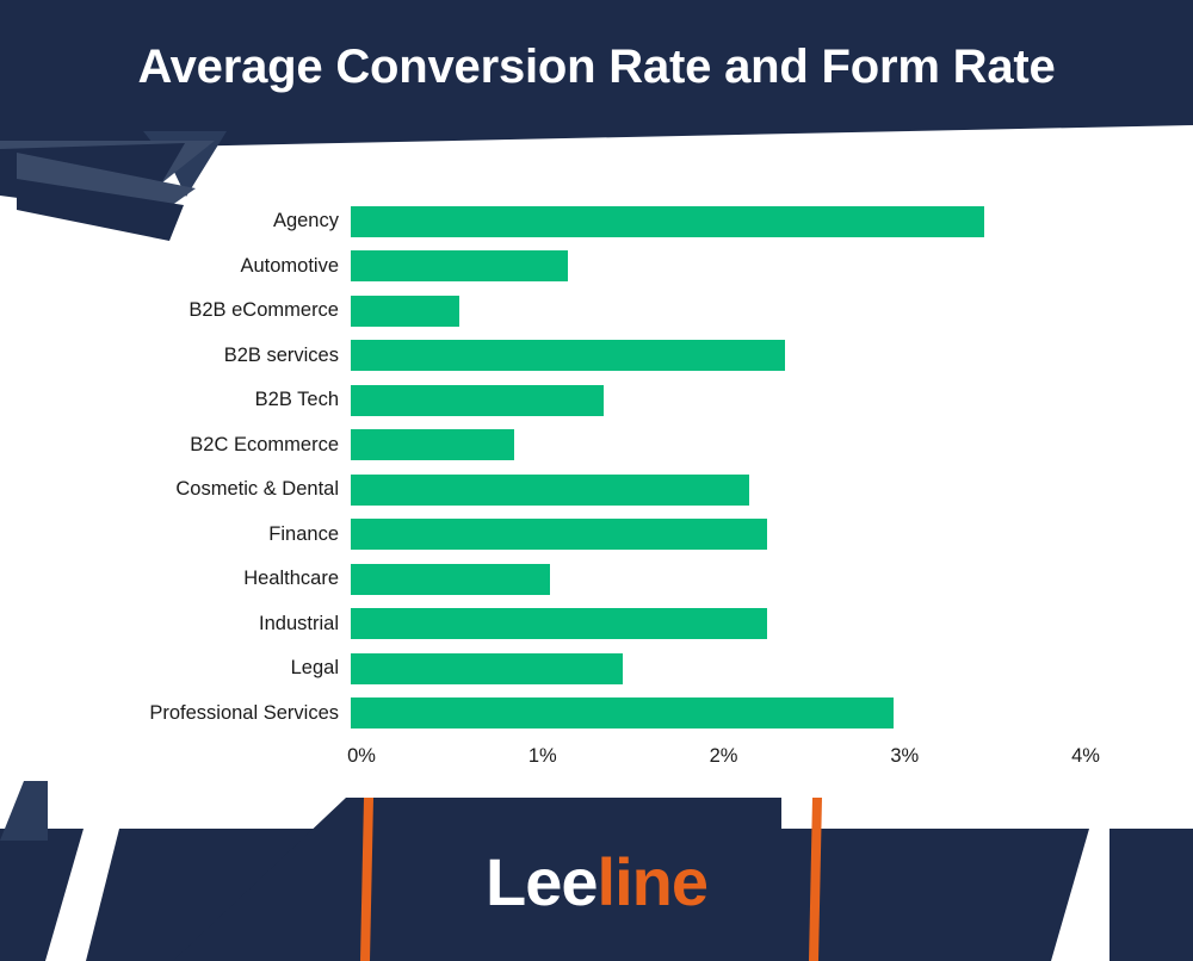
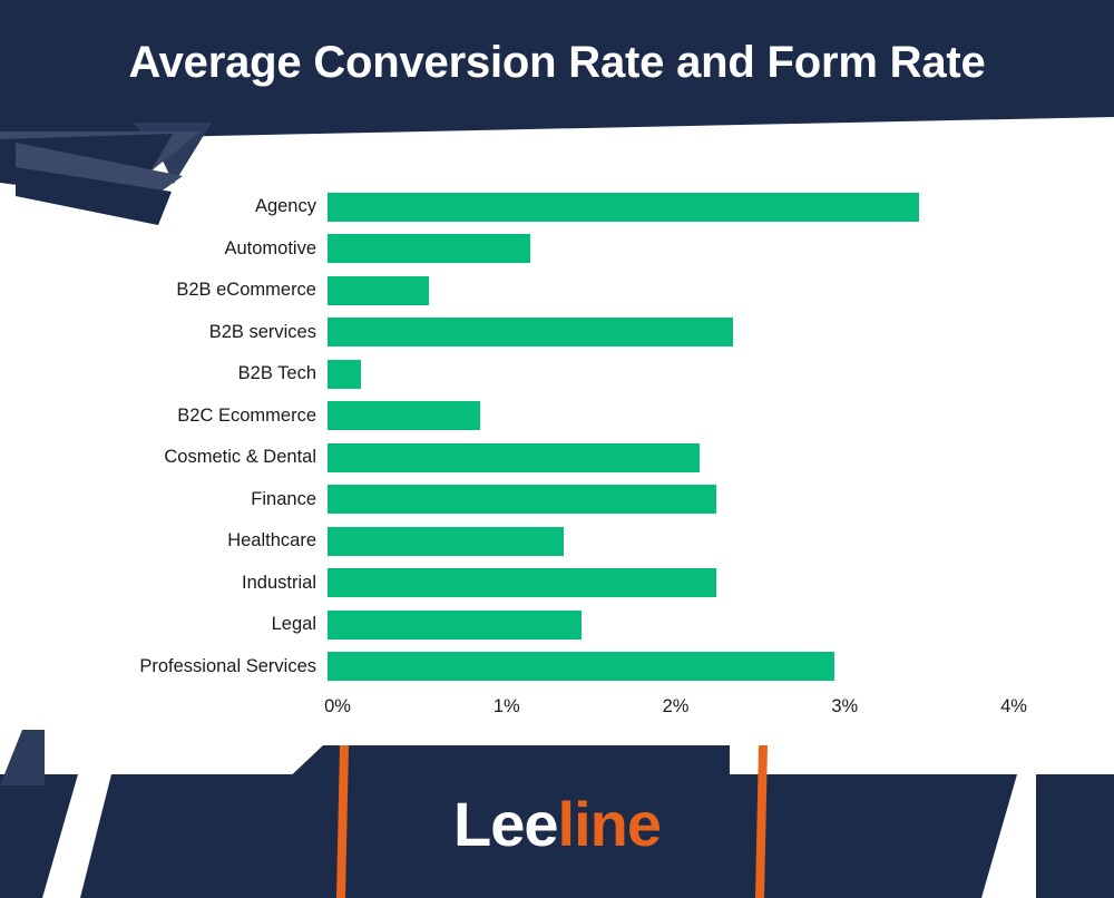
B2B Tech: 1.4% -> 0.2%
Healthcare: 1.1% -> 1.4%
